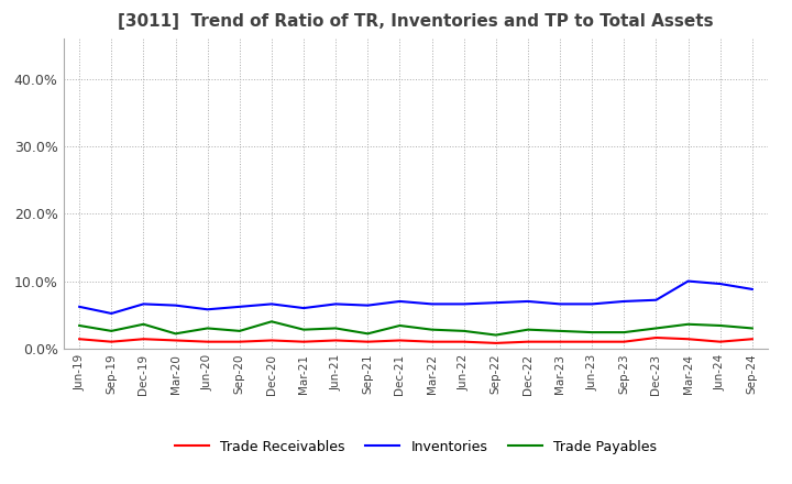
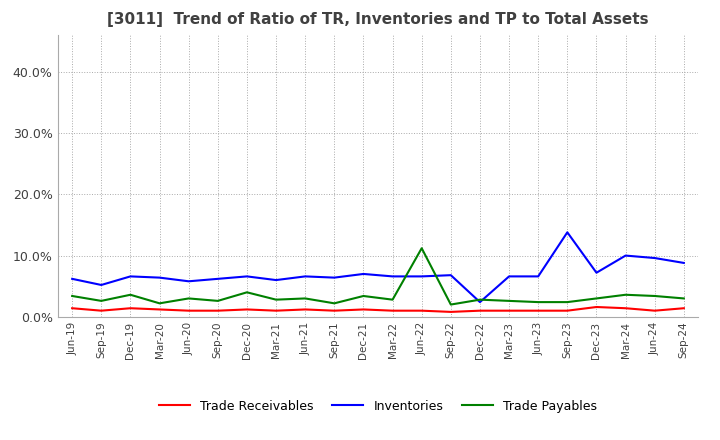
Trade Payables/Jun-22: 2.6% -> 11.2%
Inventories/Dec-22: 7.0% -> 2.4%
Inventories/Sep-23: 7.0% -> 13.8%
